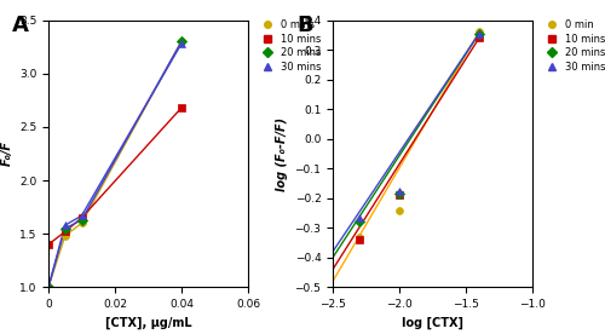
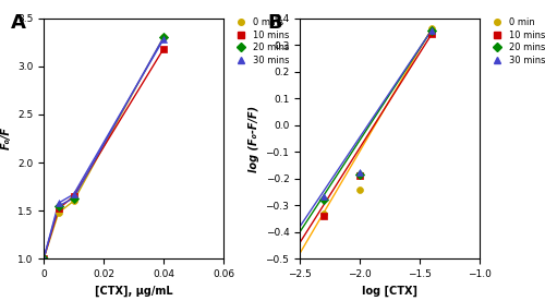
10 mins/0: 1.40 -> 1.00
10 mins/0.04: 2.68 -> 3.18
